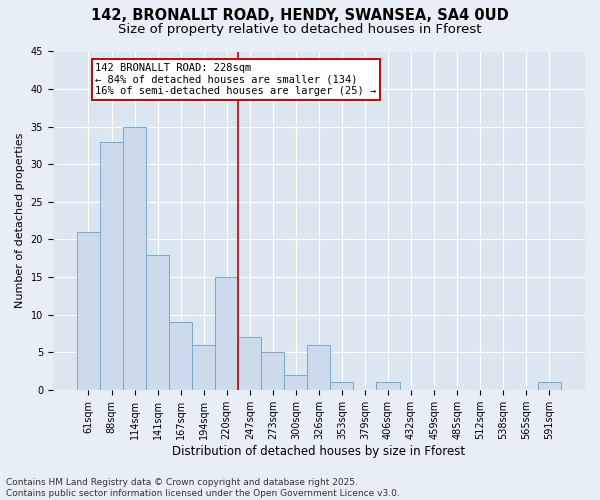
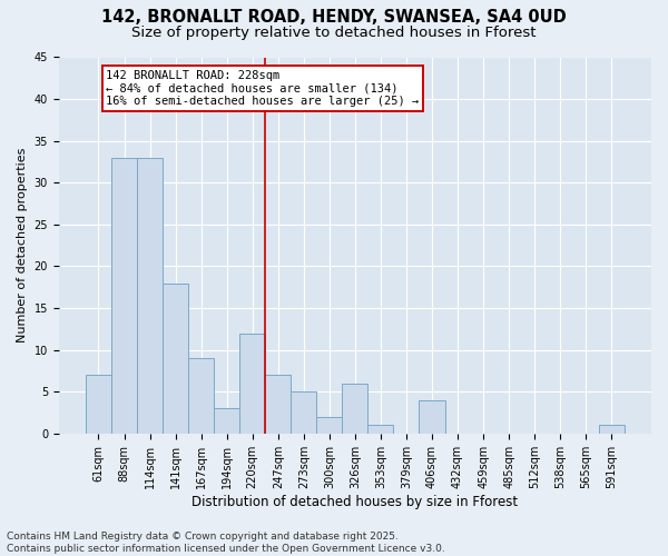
61sqm: 21 -> 7
114sqm: 35 -> 33
194sqm: 6 -> 3
220sqm: 15 -> 12
406sqm: 1 -> 4
